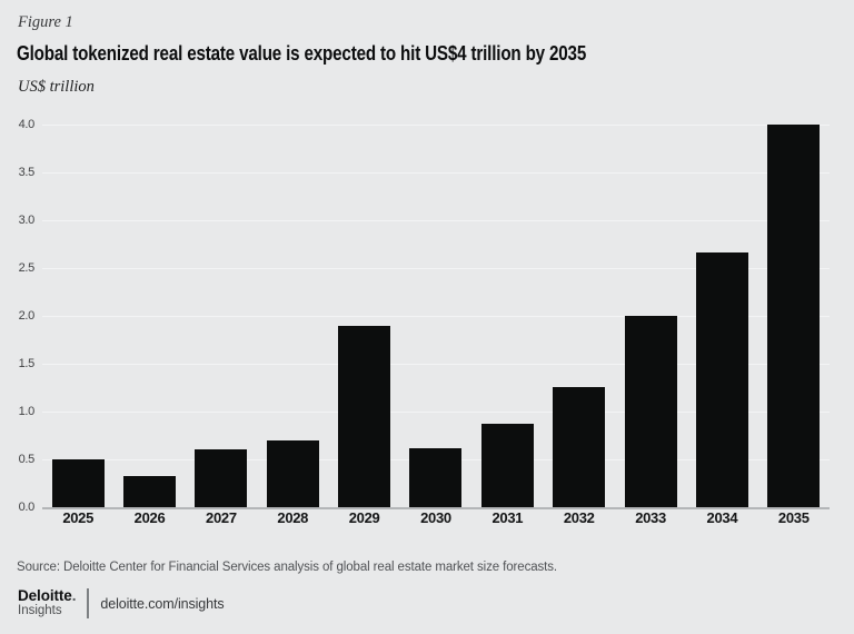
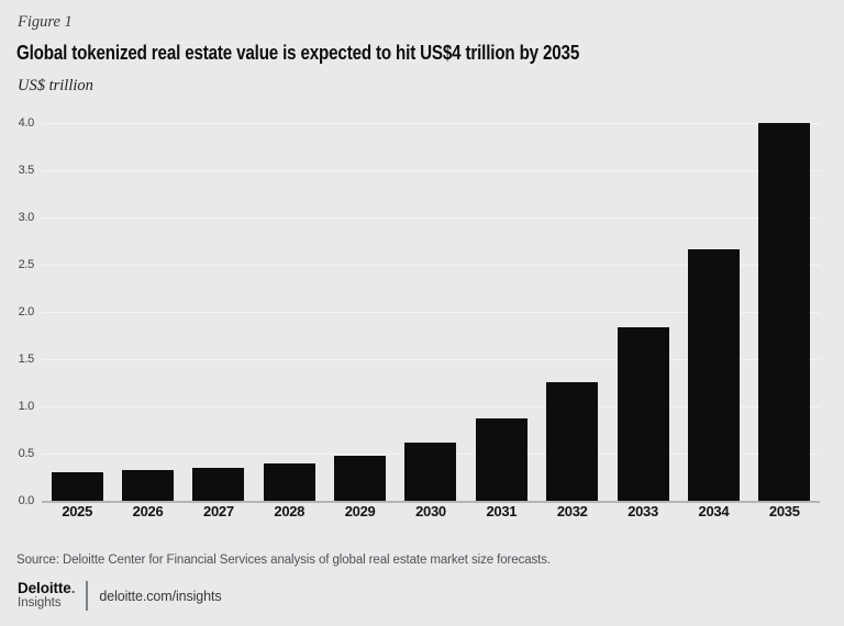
2025: 0.5 -> 0.3
2027: 0.6 -> 0.3
2028: 0.7 -> 0.4
2029: 1.9 -> 0.5
2033: 2.0 -> 1.8
